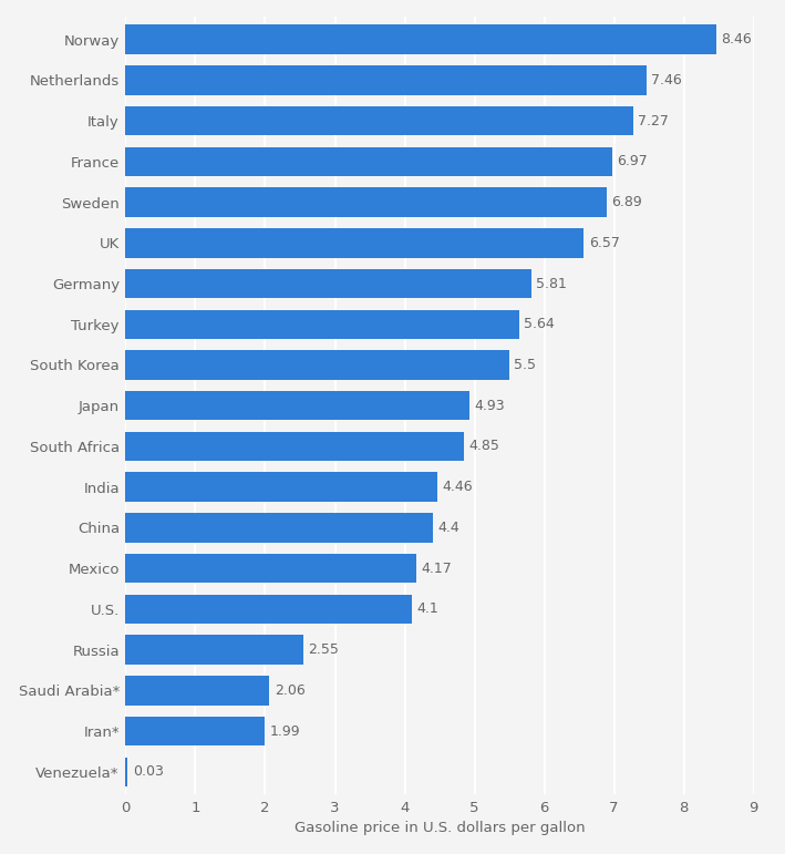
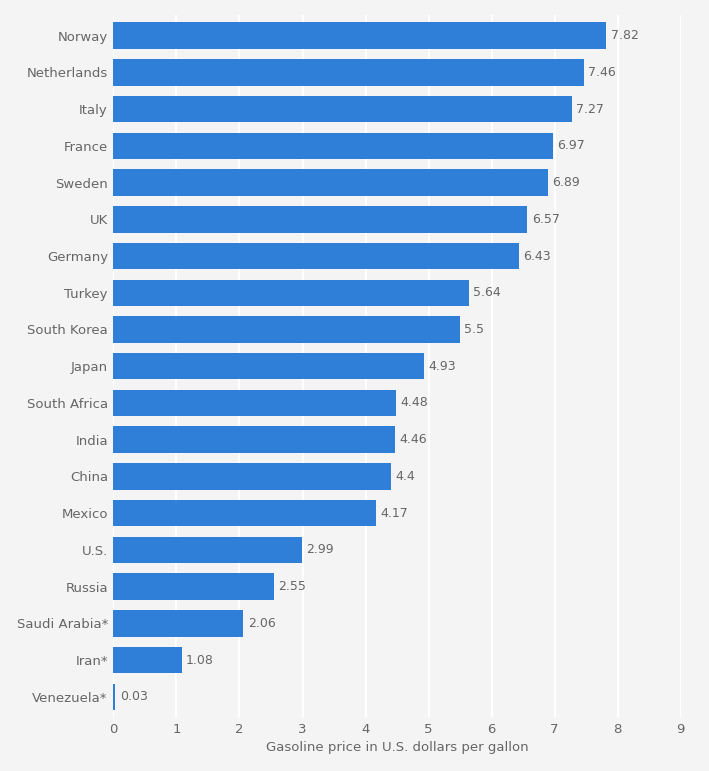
Norway: 8.46 -> 7.82
Germany: 5.81 -> 6.43
South Africa: 4.85 -> 4.48
U.S.: 4.1 -> 2.99
Iran*: 1.99 -> 1.08
